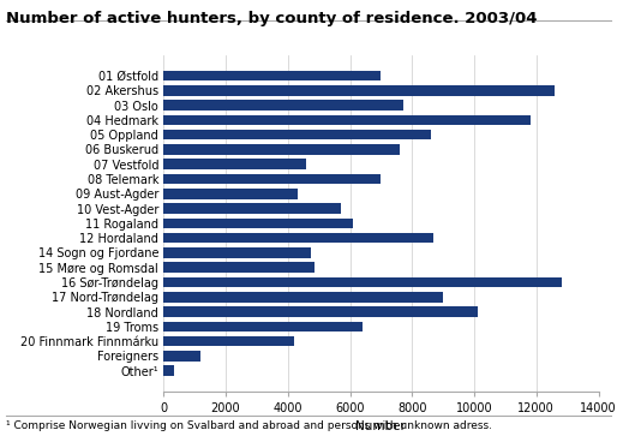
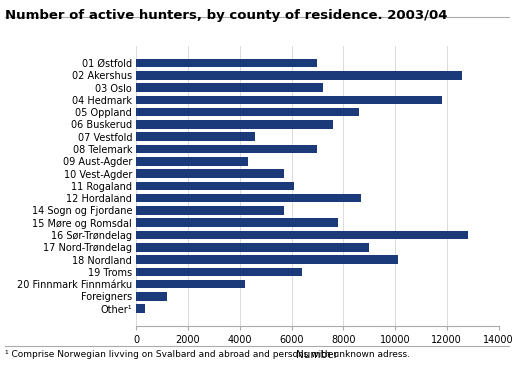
03 Oslo: 7700 -> 7200
14 Sogn og Fjordane: 4750 -> 5700
15 Møre og Romsdal: 4850 -> 7800
